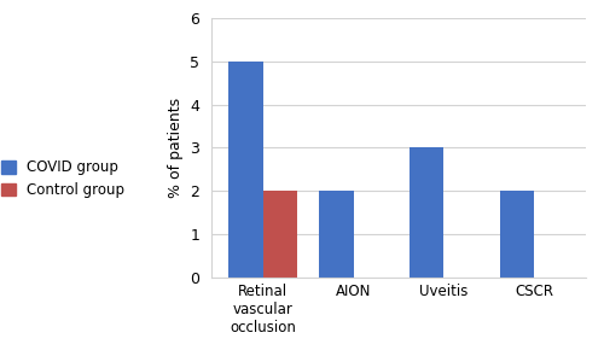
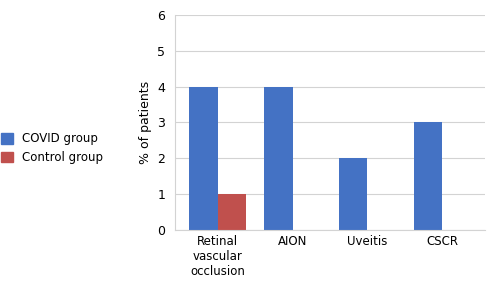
COVID group/Retinal vascular occlusion: 5 -> 4
Control group/Retinal vascular occlusion: 2 -> 1
COVID group/AION: 2 -> 4
COVID group/Uveitis: 3 -> 2
COVID group/CSCR: 2 -> 3
